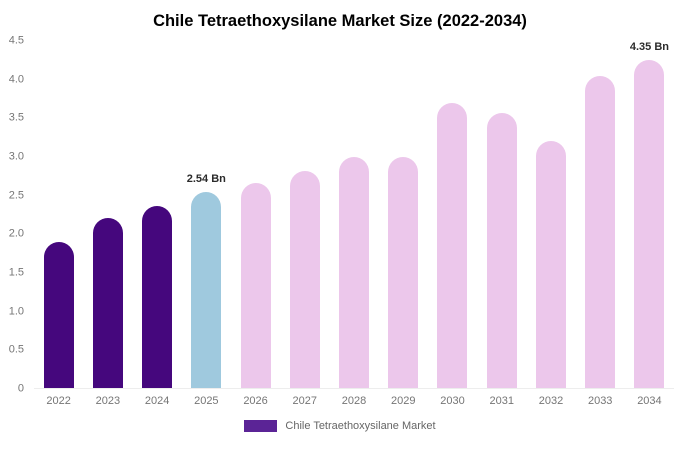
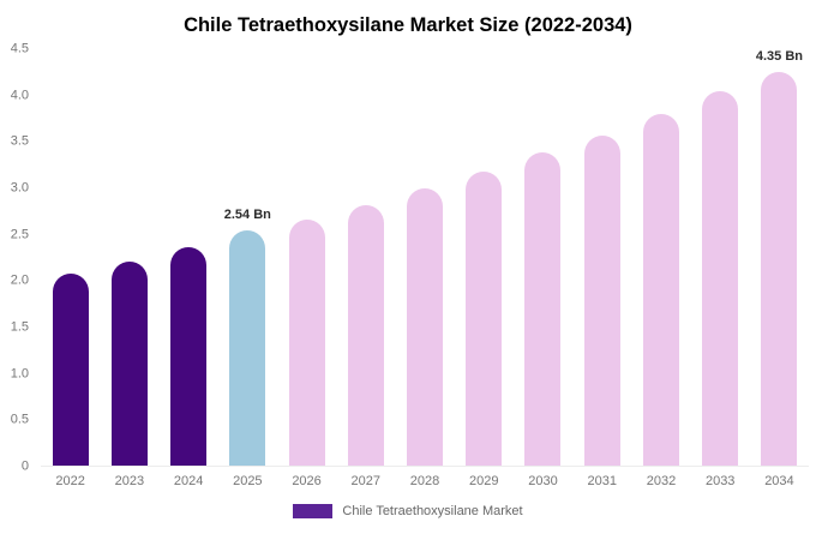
2022: 1.9 -> 2.1
2029: 3.0 -> 3.2
2030: 3.7 -> 3.4
2032: 3.2 -> 3.8
